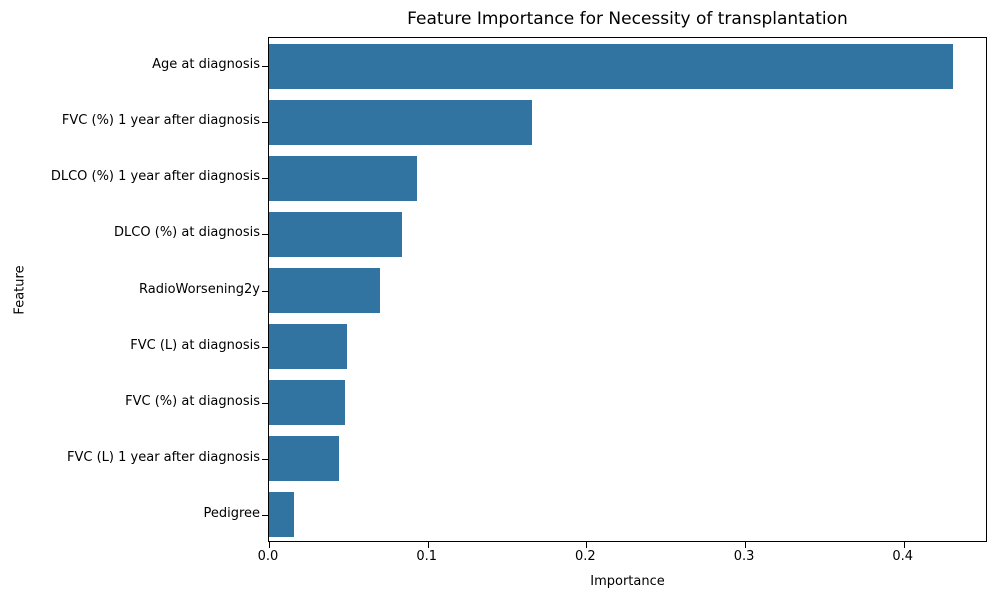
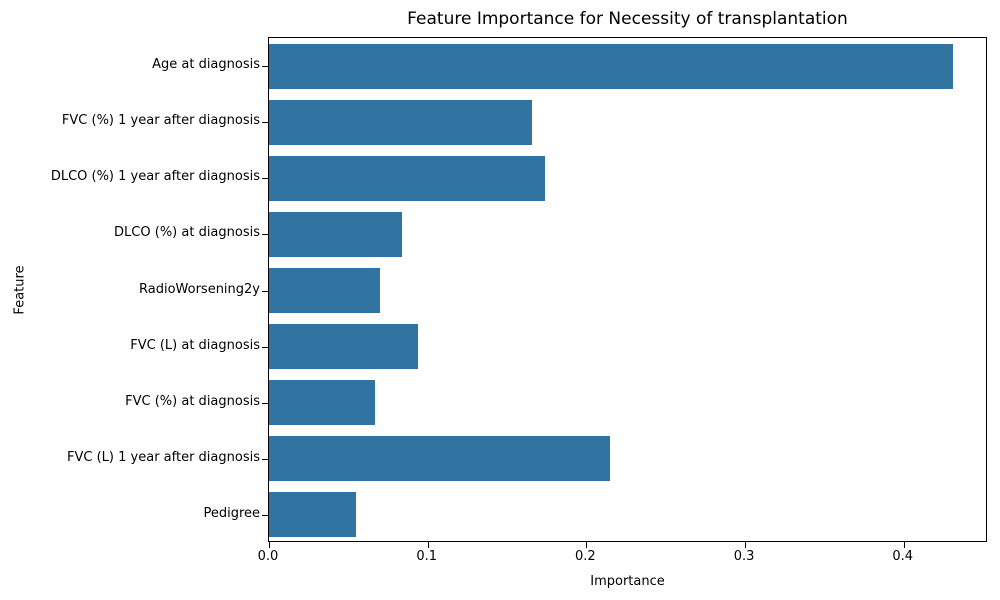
DLCO (%) 1 year after diagnosis: 0.093 -> 0.174
FVC (L) at diagnosis: 0.049 -> 0.094
FVC (%) at diagnosis: 0.048 -> 0.067
FVC (L) 1 year after diagnosis: 0.044 -> 0.215
Pedigree: 0.016 -> 0.055
